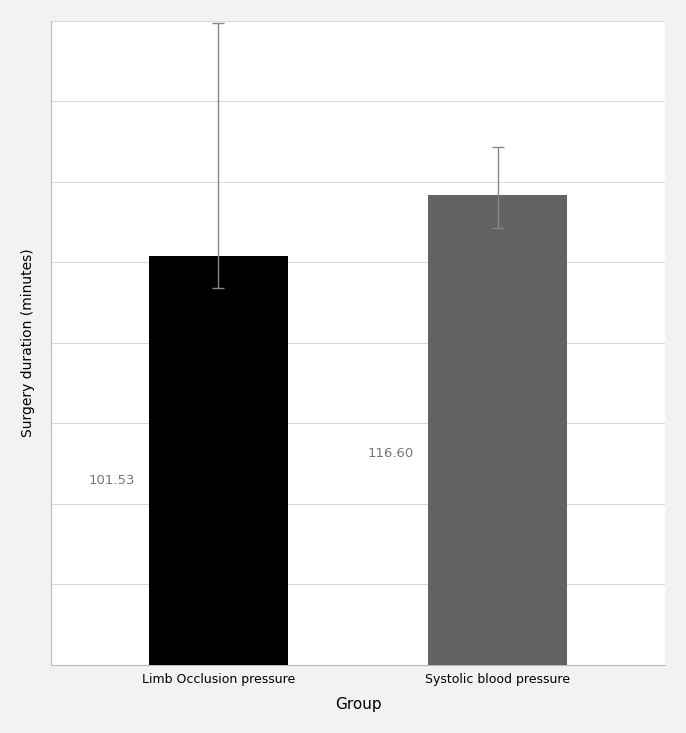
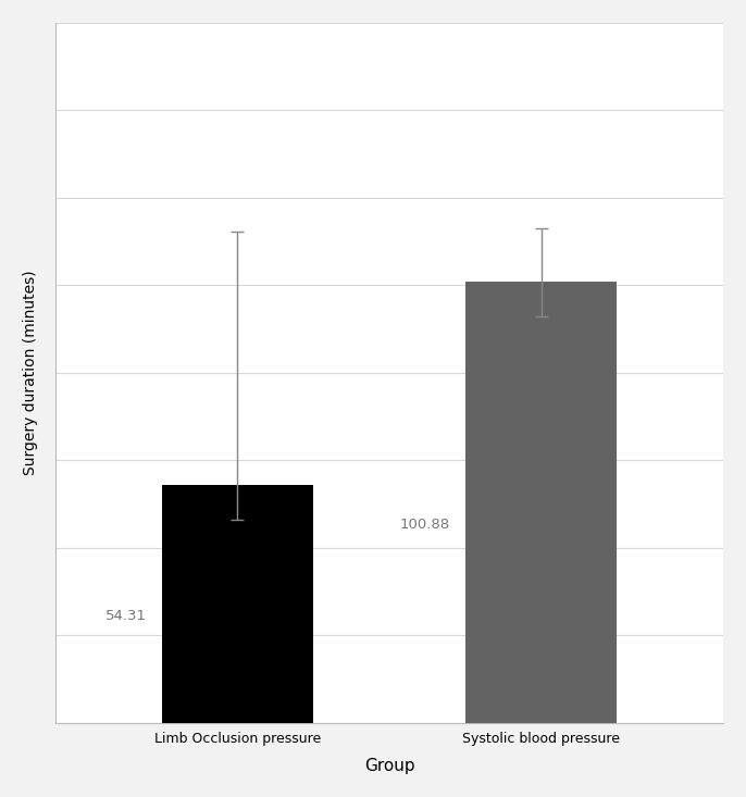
Limb Occlusion pressure: 101.53 -> 54.31
Systolic blood pressure: 116.60 -> 100.88
